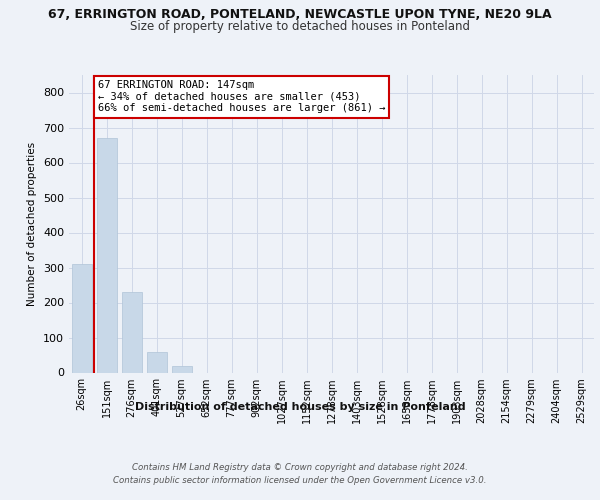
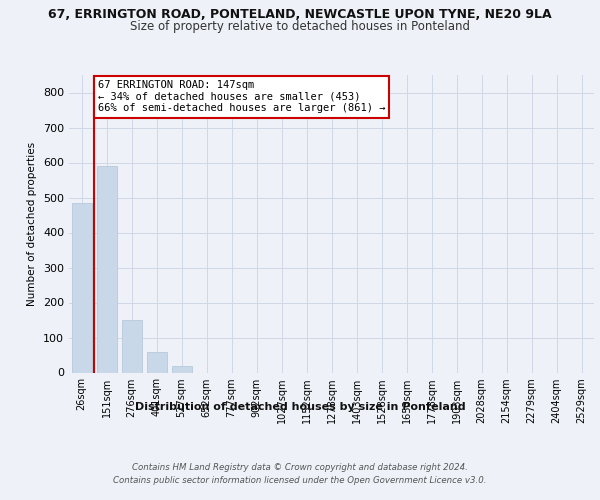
26sqm: 310 -> 484
151sqm: 670 -> 590
276sqm: 230 -> 150
